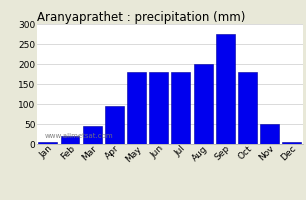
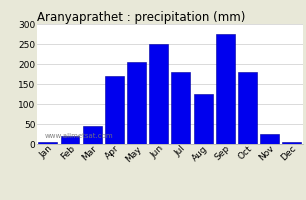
Apr: 95 -> 170
May: 180 -> 205
Jun: 180 -> 250
Aug: 200 -> 125
Nov: 50 -> 25
